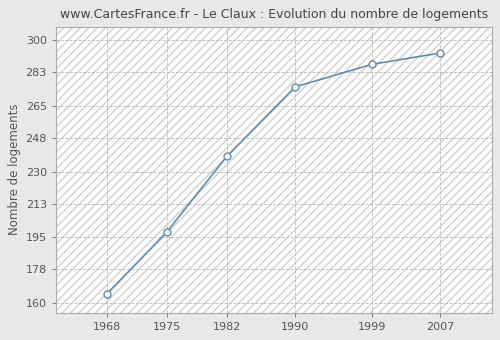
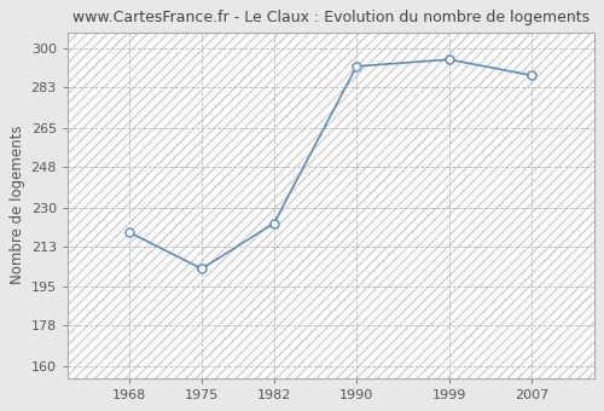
1968: 165 -> 219
1975: 198 -> 203
1982: 238 -> 223
1990: 275 -> 292
1999: 287 -> 295
2007: 293 -> 288
